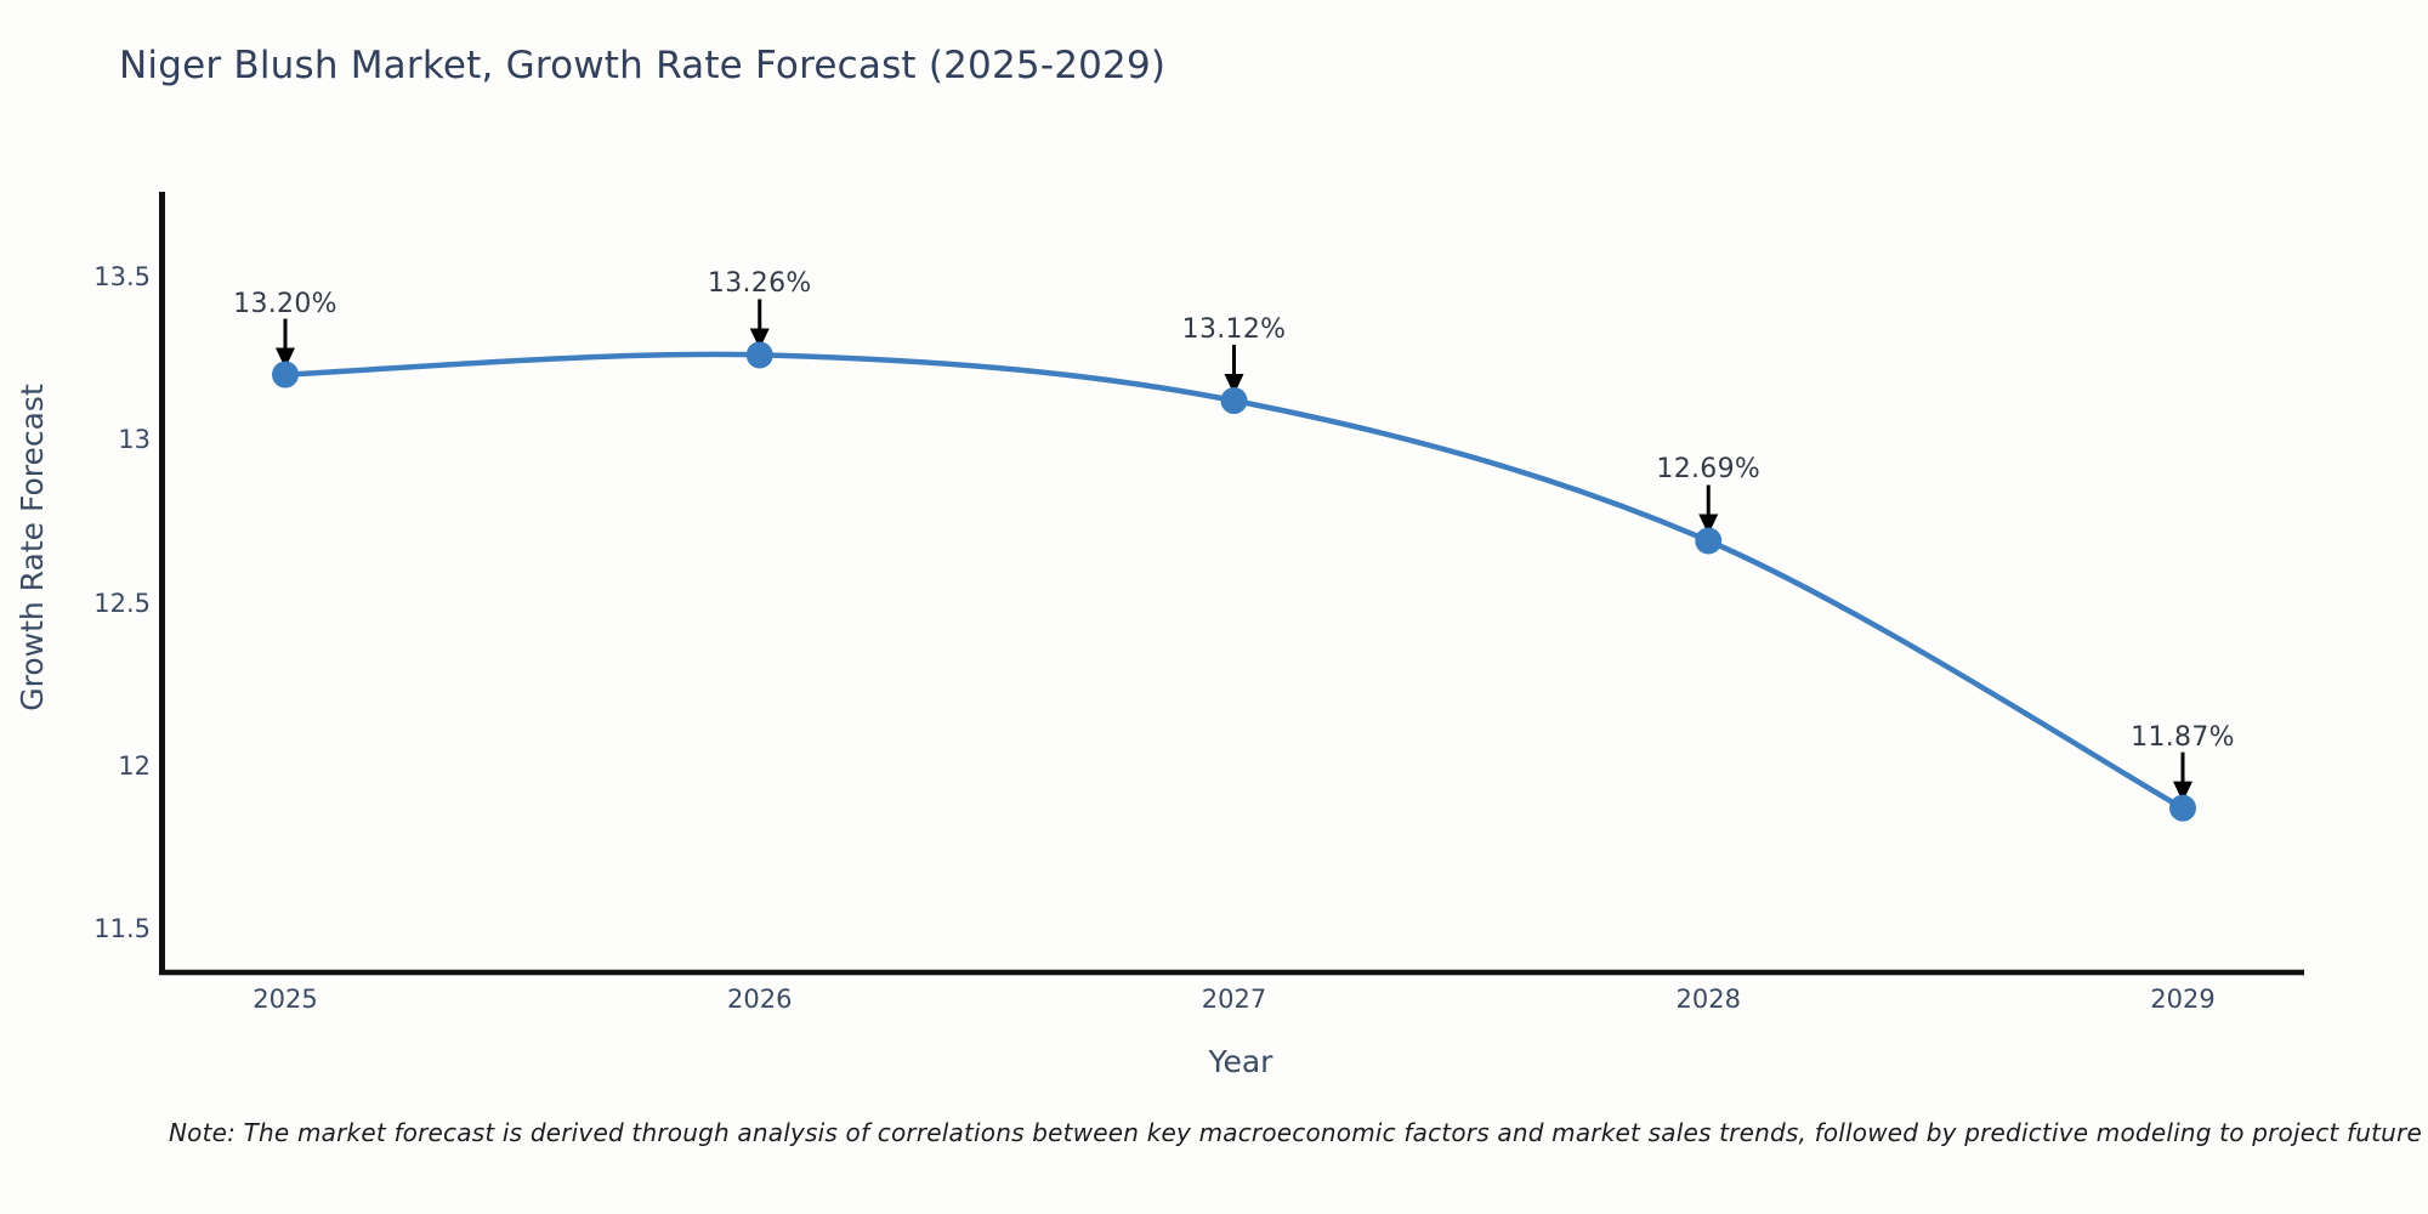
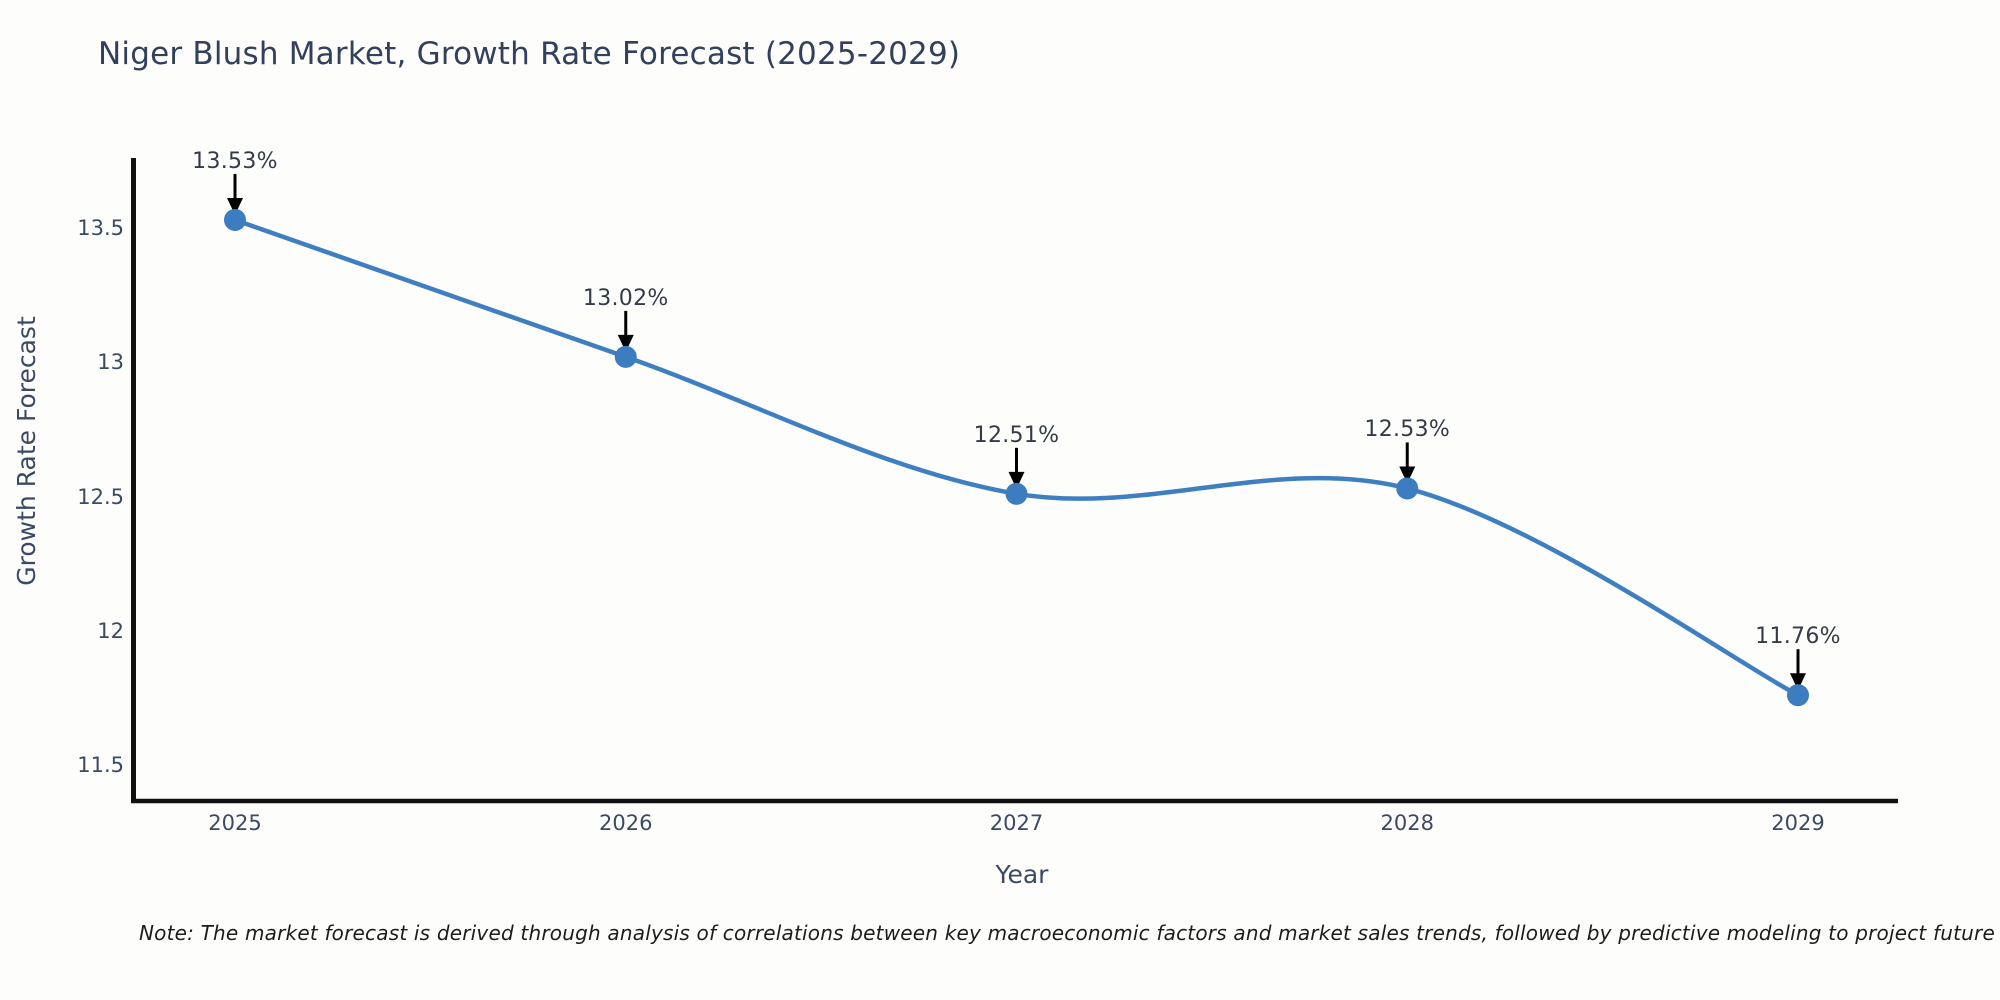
2025: 13.20% -> 13.53%
2026: 13.26% -> 13.02%
2027: 13.12% -> 12.51%
2028: 12.69% -> 12.53%
2029: 11.87% -> 11.76%
